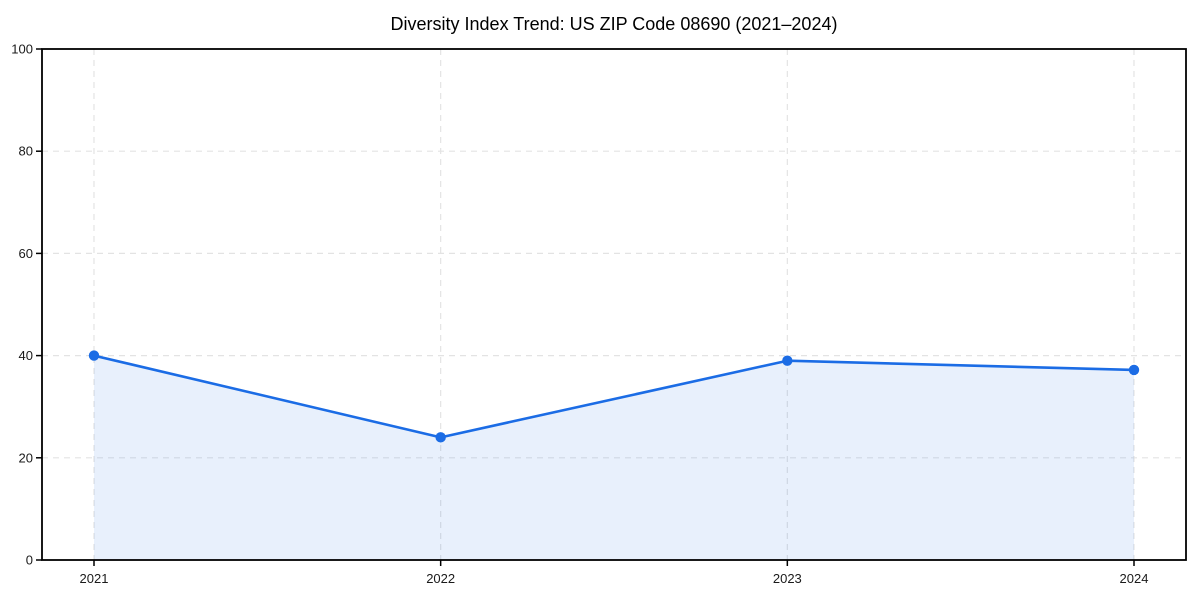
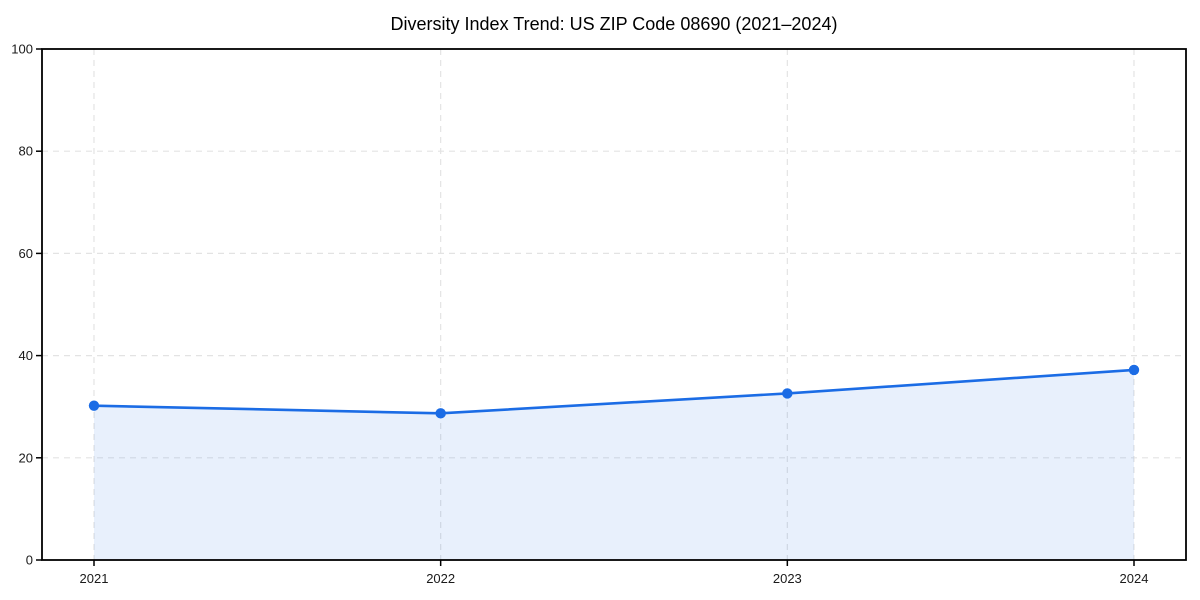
2021: 40 -> 30
2022: 24 -> 29
2023: 39 -> 33
